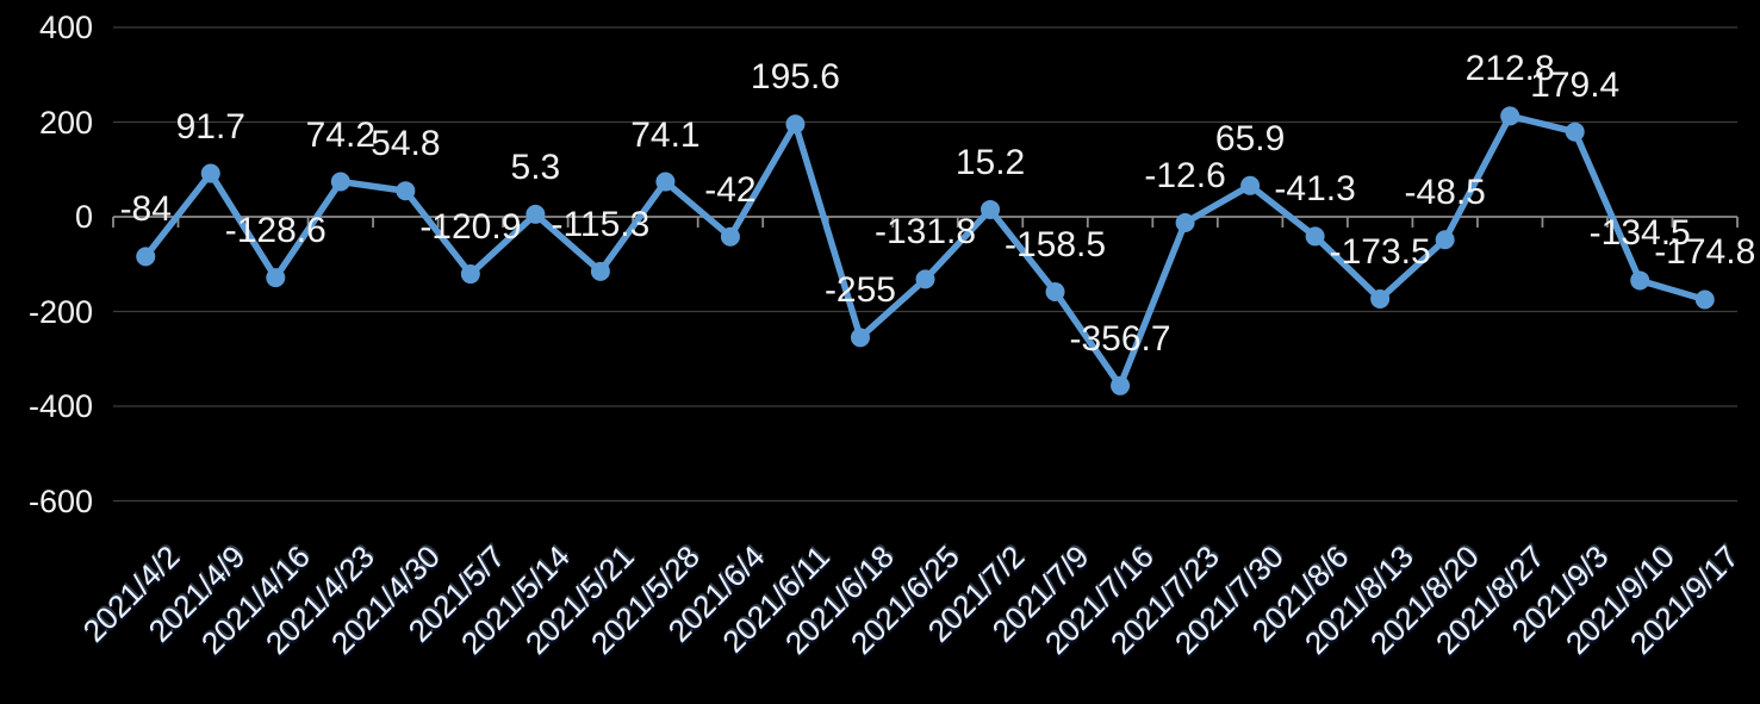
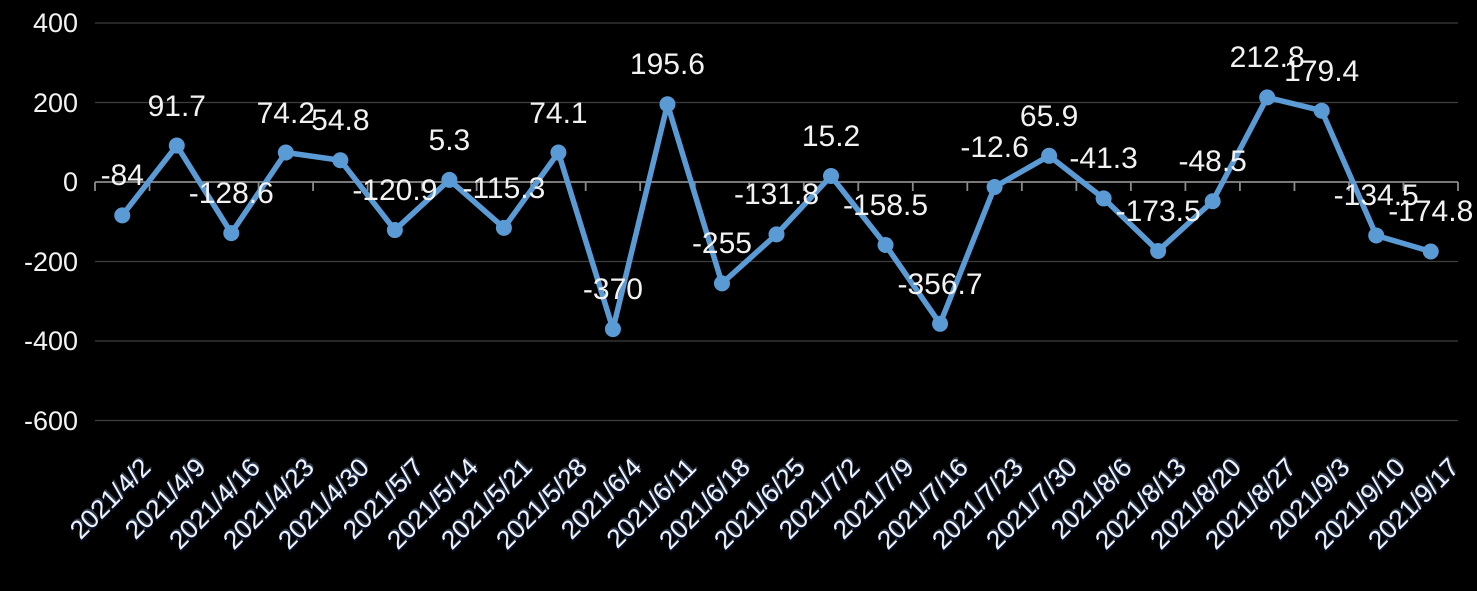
2021/6/4: -42 -> -370
